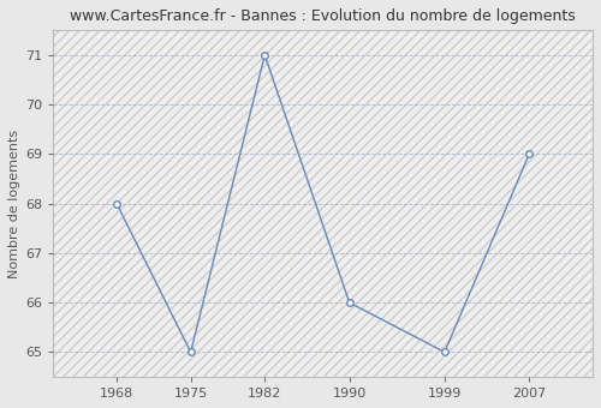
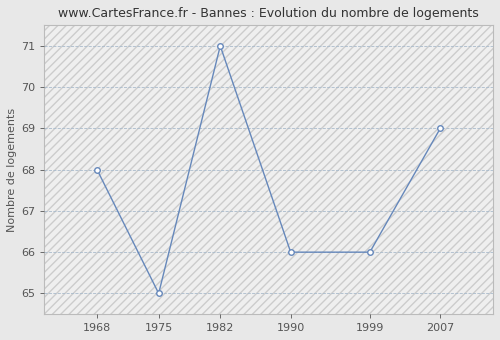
1999: 65 -> 66
